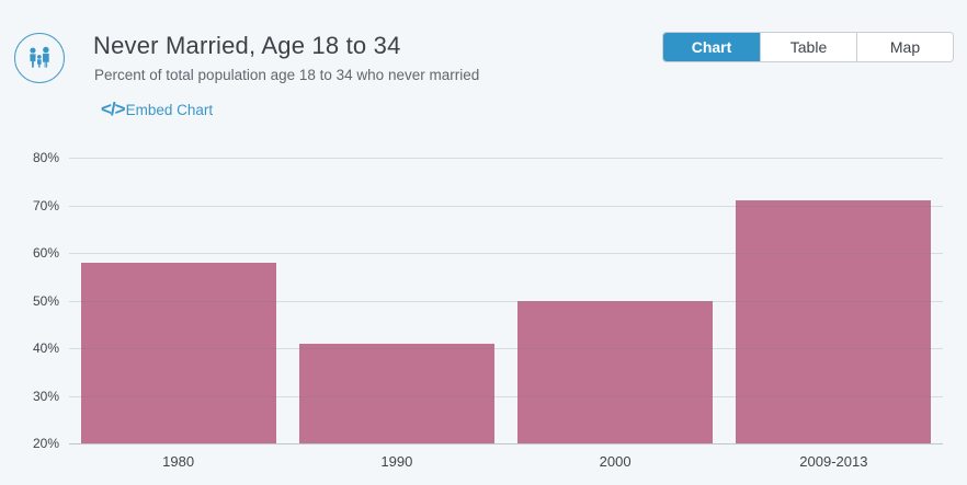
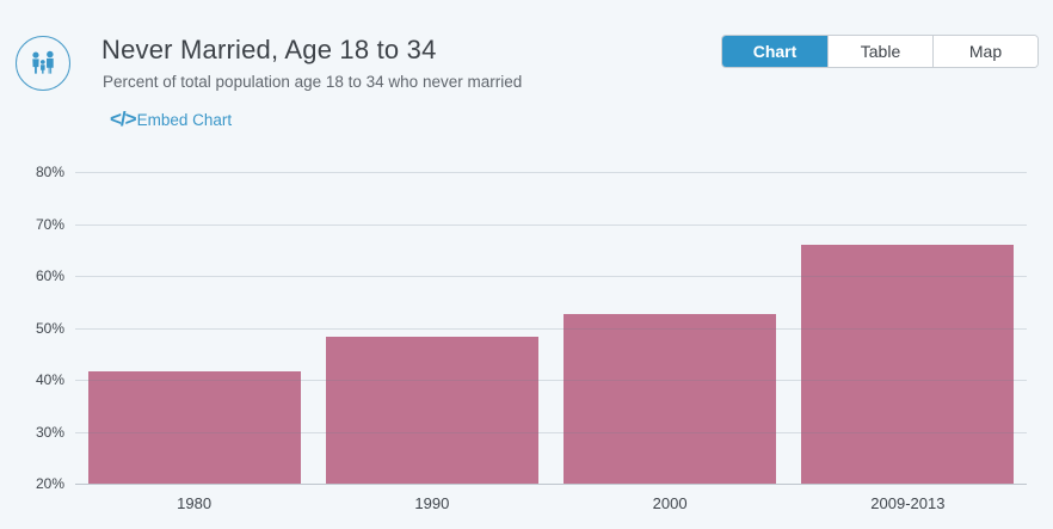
1980: 58% -> 42%
1990: 41% -> 48%
2000: 50% -> 53%
2009-2013: 71% -> 66%
